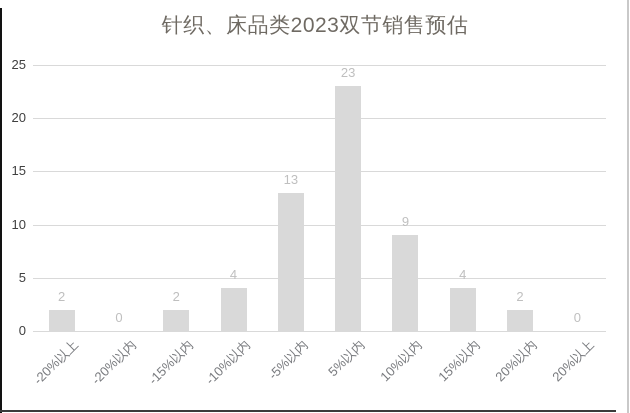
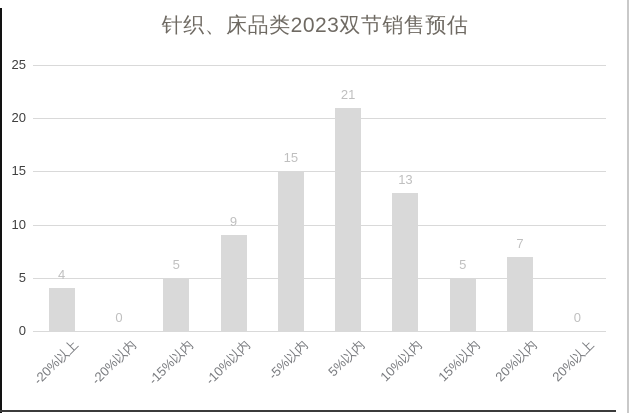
-20%以上: 2 -> 4
-15%以内: 2 -> 5
-10%以内: 4 -> 9
-5%以内: 13 -> 15
5%以内: 23 -> 21
10%以内: 9 -> 13
15%以内: 4 -> 5
20%以内: 2 -> 7
